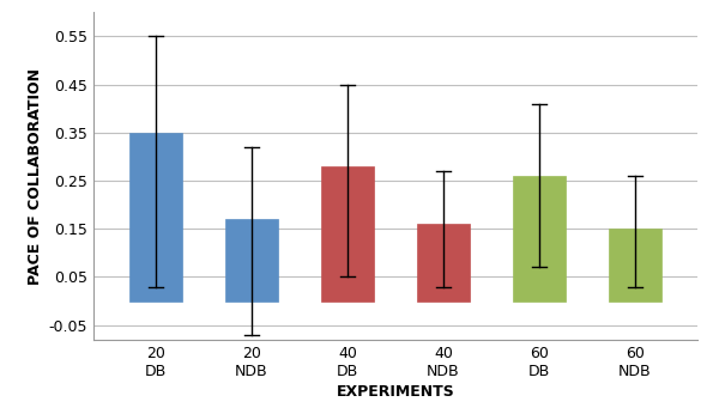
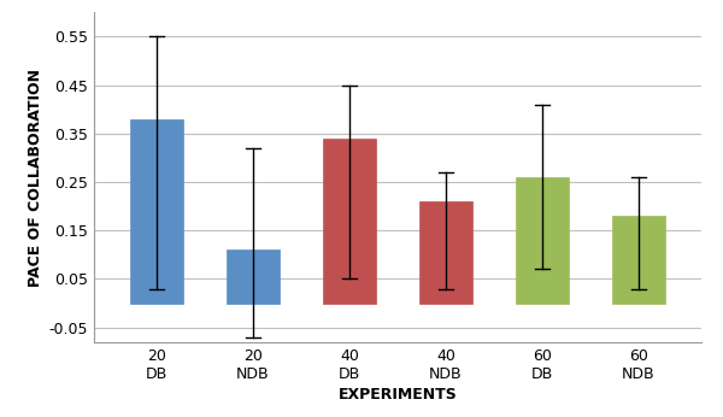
20 DB: 0.35 -> 0.38
20 NDB: 0.17 -> 0.11
40 DB: 0.28 -> 0.34
40 NDB: 0.16 -> 0.21
60 NDB: 0.15 -> 0.18
